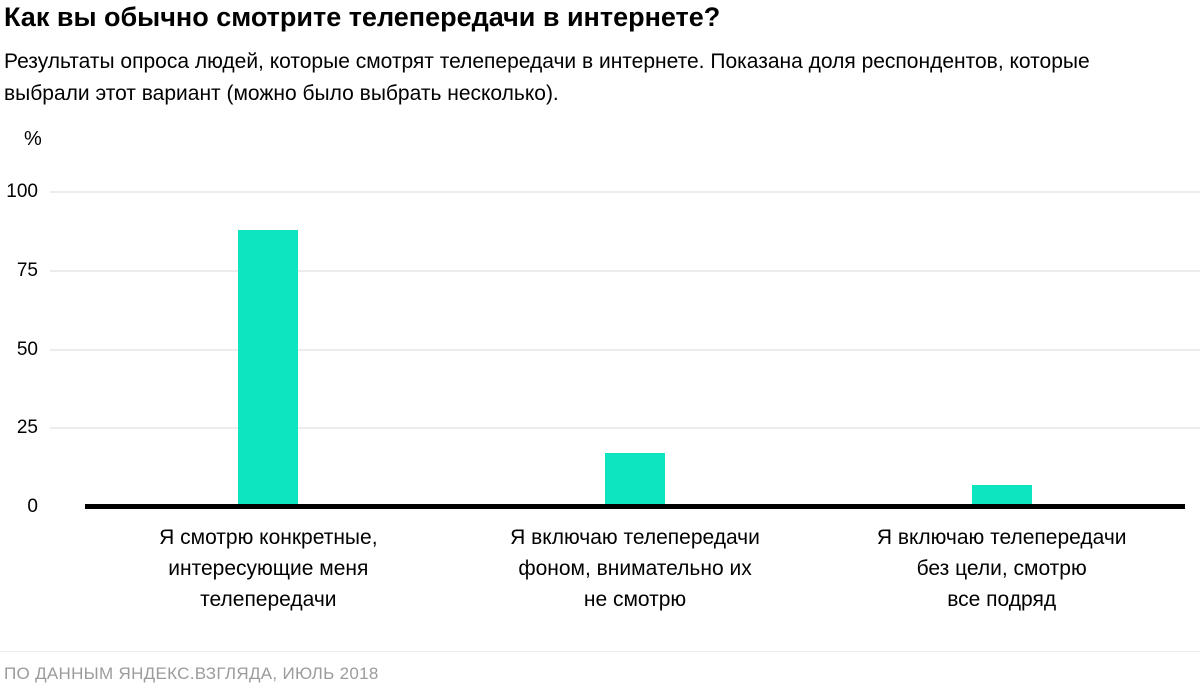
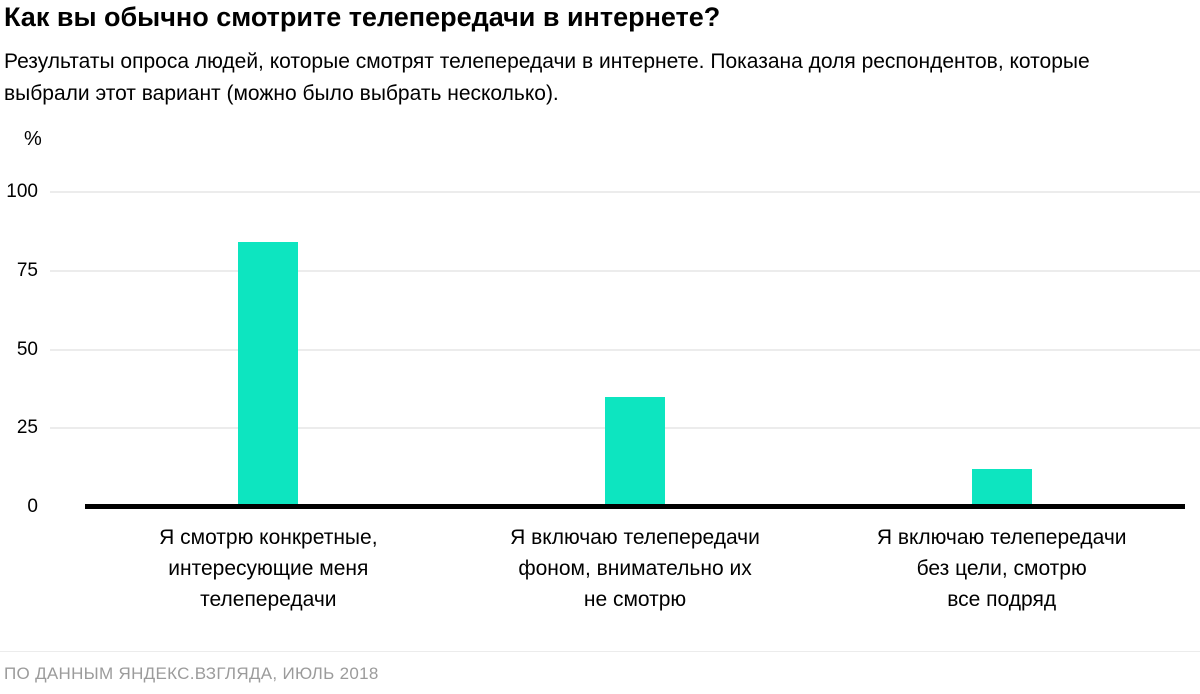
Я смотрю конкретные, интересующие меня телепередачи: 88 -> 84
Я включаю телепередачи фоном, внимательно их не смотрю: 17 -> 35
Я включаю телепередачи без цели, смотрю все подряд: 7 -> 12
